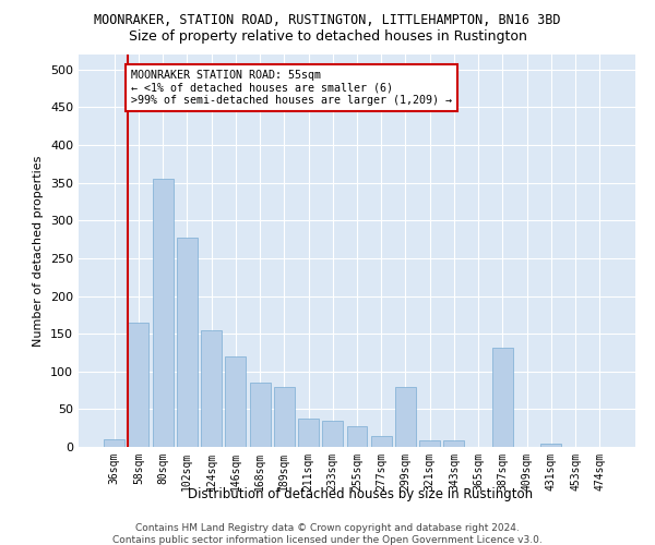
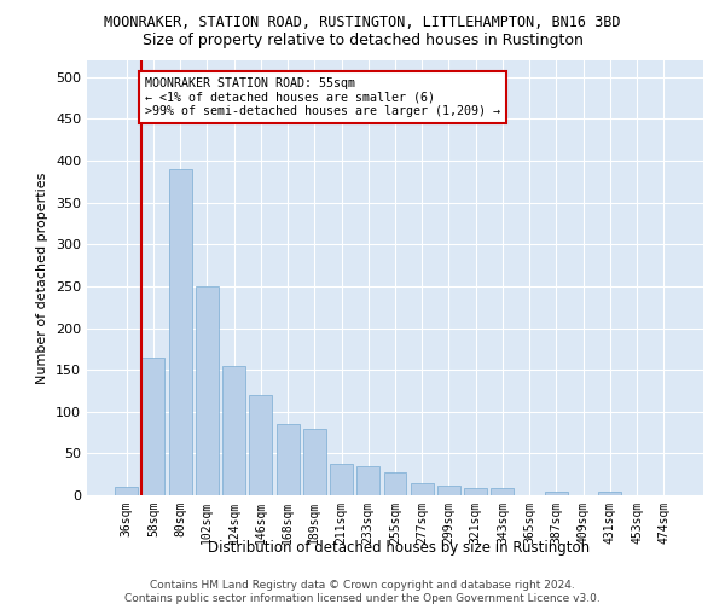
80sqm: 356 -> 390
102sqm: 278 -> 250
299sqm: 80 -> 12
387sqm: 132 -> 5
